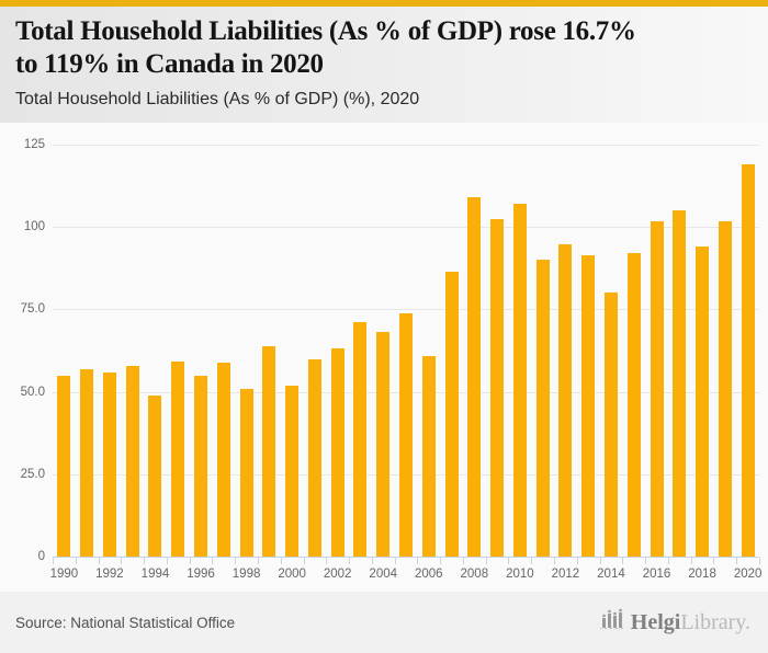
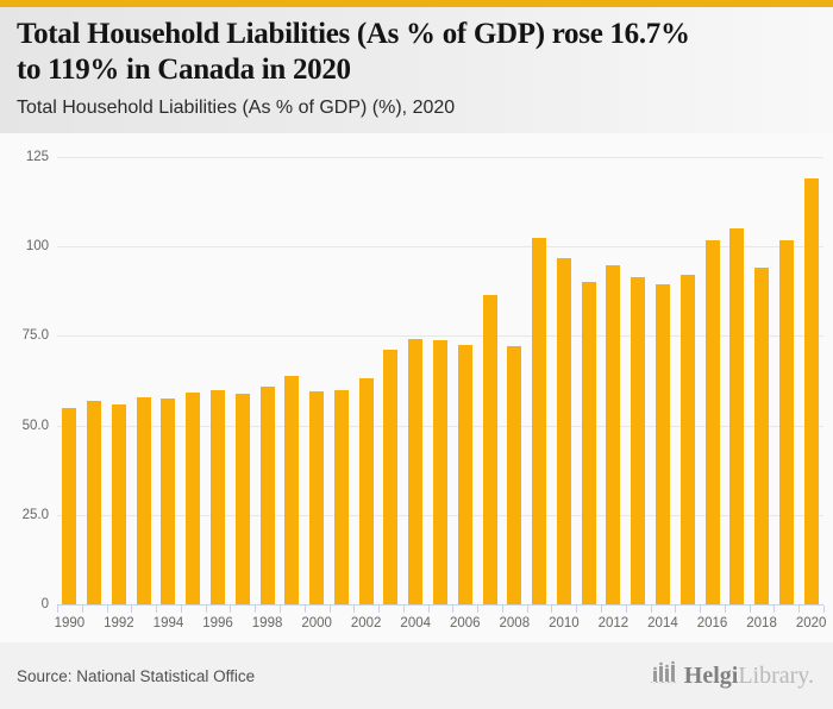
1994: 49 -> 58
1996: 55 -> 60
1998: 51 -> 61
2000: 52 -> 59
2004: 68 -> 74
2006: 61 -> 73
2008: 109 -> 72
2010: 107 -> 97
2014: 80 -> 89
